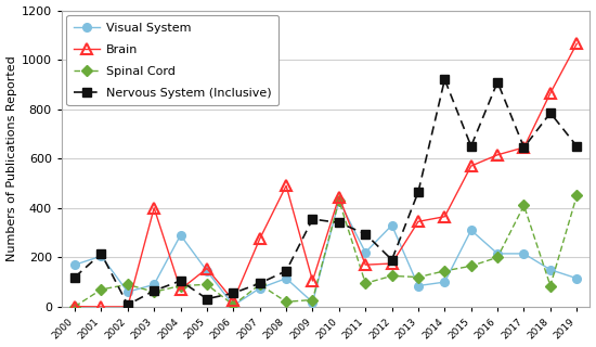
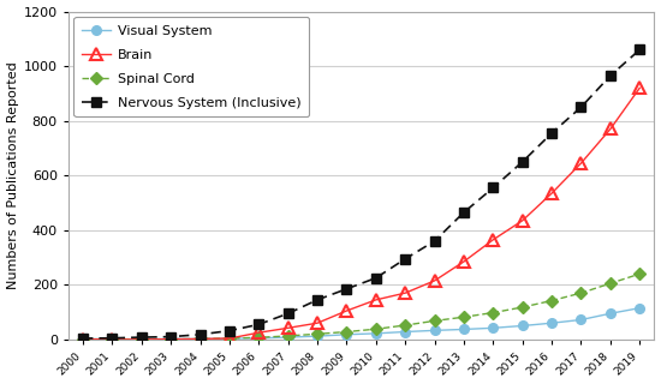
Visual System/2000: 170 -> 2
Nervous System (Inclusive)/2000: 120 -> 4
Visual System/2001: 205 -> 1
Spinal Cord/2001: 70 -> 1
Nervous System (Inclusive)/2001: 215 -> 5
Visual System/2002: 60 -> 1
Spinal Cord/2002: 90 -> 1
Visual System/2003: 90 -> 2
Brain/2003: 400 -> 1
Spinal Cord/2003: 60 -> 1
Nervous System (Inclusive)/2003: 65 -> 10
Visual System/2004: 290 -> 2
Brain/2004: 70 -> 2
Spinal Cord/2004: 85 -> 2
Nervous System (Inclusive)/2004: 105 -> 18
Visual System/2005: 145 -> 3
Brain/2005: 155 -> 4
Spinal Cord/2005: 90 -> 4
Visual System/2007: 75 -> 8
Brain/2007: 275 -> 42
Spinal Cord/2007: 90 -> 13
Visual System/2008: 115 -> 12
Brain/2008: 490 -> 60
Nervous System (Inclusive)/2009: 355 -> 185
Visual System/2010: 430 -> 22
Brain/2010: 445 -> 145
Spinal Cord/2010: 430 -> 38
Nervous System (Inclusive)/2010: 340 -> 225
Visual System/2011: 220 -> 28
Spinal Cord/2011: 95 -> 52
Visual System/2012: 330 -> 33
Brain/2012: 175 -> 215
Spinal Cord/2012: 125 -> 68
Nervous System (Inclusive)/2012: 190 -> 360
Visual System/2013: 85 -> 37
Brain/2013: 345 -> 285
Spinal Cord/2013: 120 -> 82
Visual System/2014: 100 -> 42
Spinal Cord/2014: 145 -> 98
Nervous System (Inclusive)/2014: 920 -> 555
Visual System/2015: 310 -> 50
Brain/2015: 570 -> 435
Spinal Cord/2015: 165 -> 118
Visual System/2016: 215 -> 60
Brain/2016: 615 -> 535
Spinal Cord/2016: 200 -> 142
Nervous System (Inclusive)/2016: 910 -> 755
Visual System/2017: 215 -> 72
Spinal Cord/2017: 410 -> 170
Nervous System (Inclusive)/2017: 645 -> 850
Visual System/2018: 150 -> 95
Brain/2018: 865 -> 770
Spinal Cord/2018: 85 -> 205
Nervous System (Inclusive)/2018: 785 -> 965
Brain/2019: 1065 -> 920
Spinal Cord/2019: 450 -> 240
Nervous System (Inclusive)/2019: 650 -> 1060
